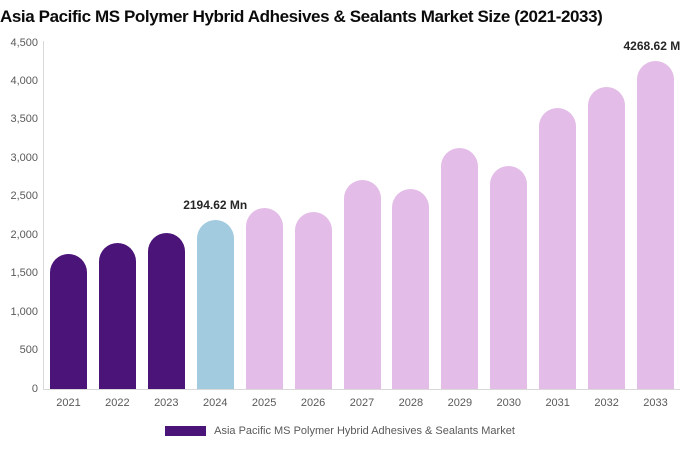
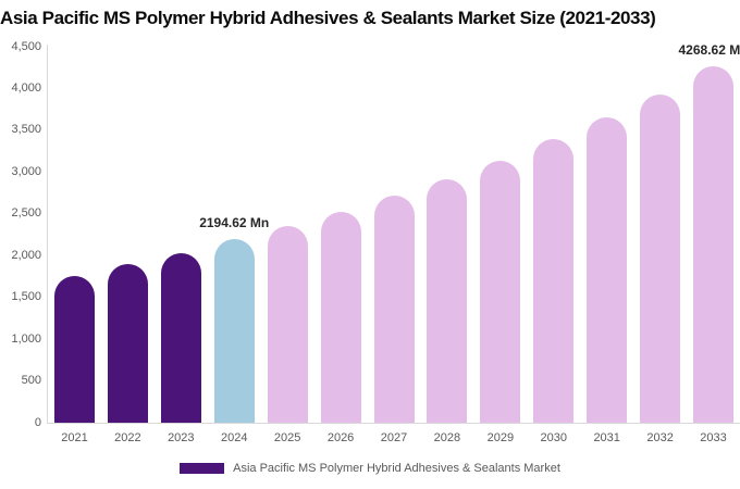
2026: 2300 -> 2500
2028: 2600 -> 2900
2030: 2900 -> 3400
